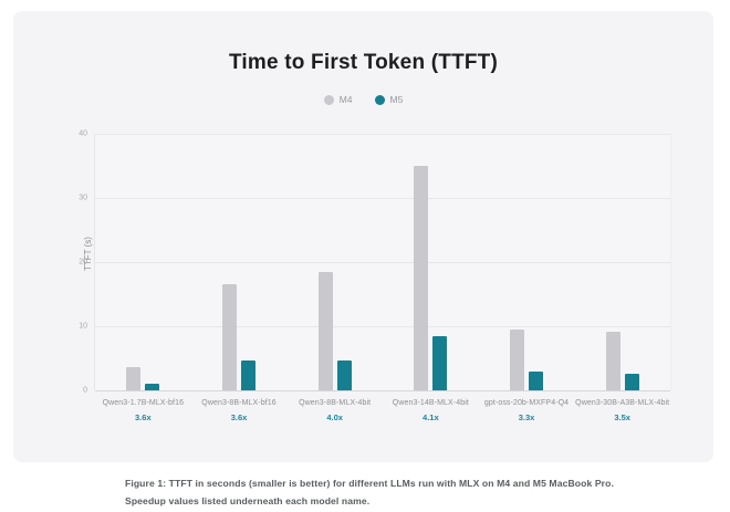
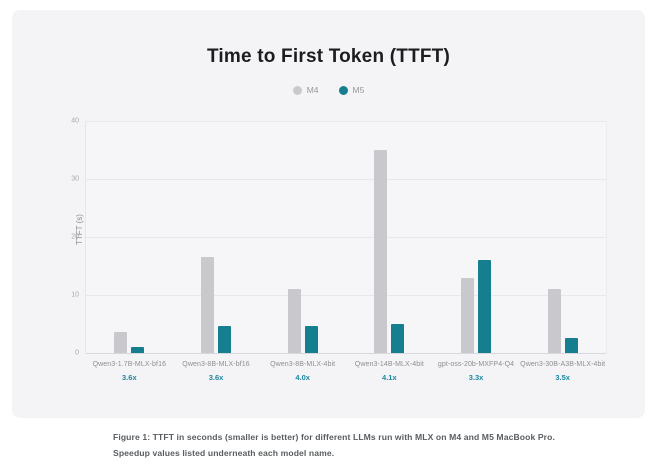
M4/Qwen3-8B-MLX-4bit: 18 -> 11
M5/Qwen3-14B-MLX-4bit: 8 -> 5
M4/gpt-oss-20b-MXFP4-Q4: 10 -> 13
M5/gpt-oss-20b-MXFP4-Q4: 3 -> 16
M4/Qwen3-30B-A3B-MLX-4bit: 9 -> 11
